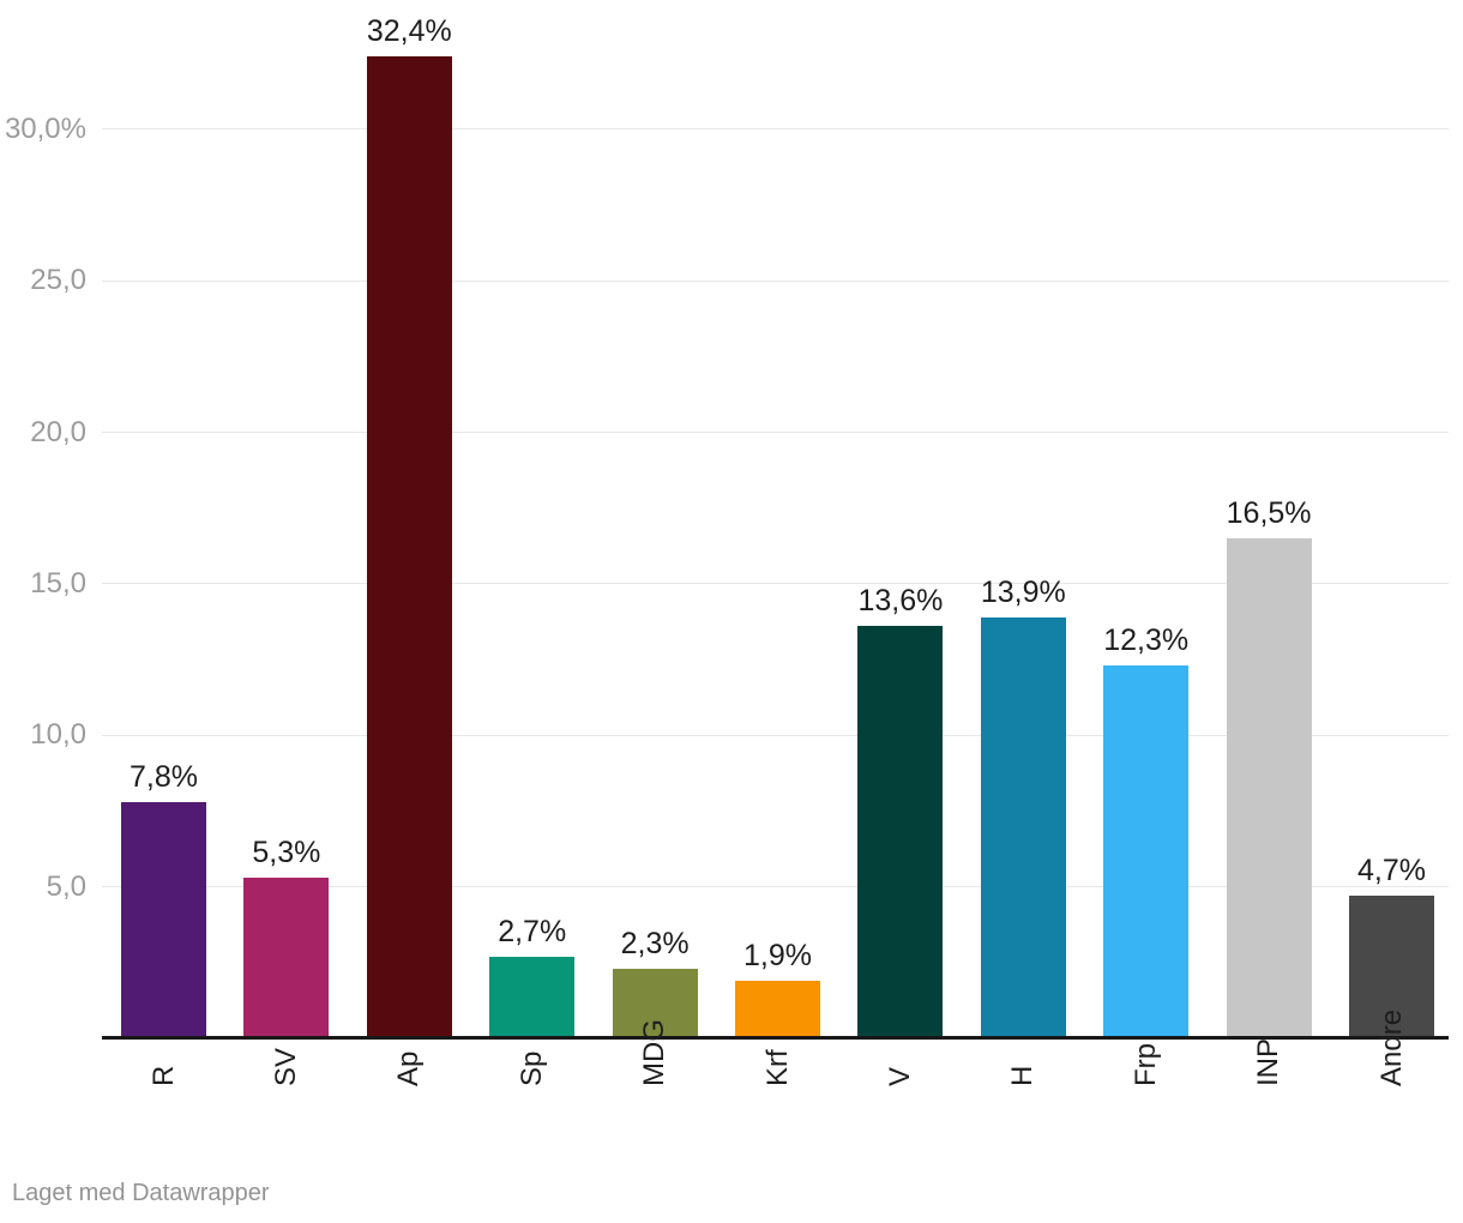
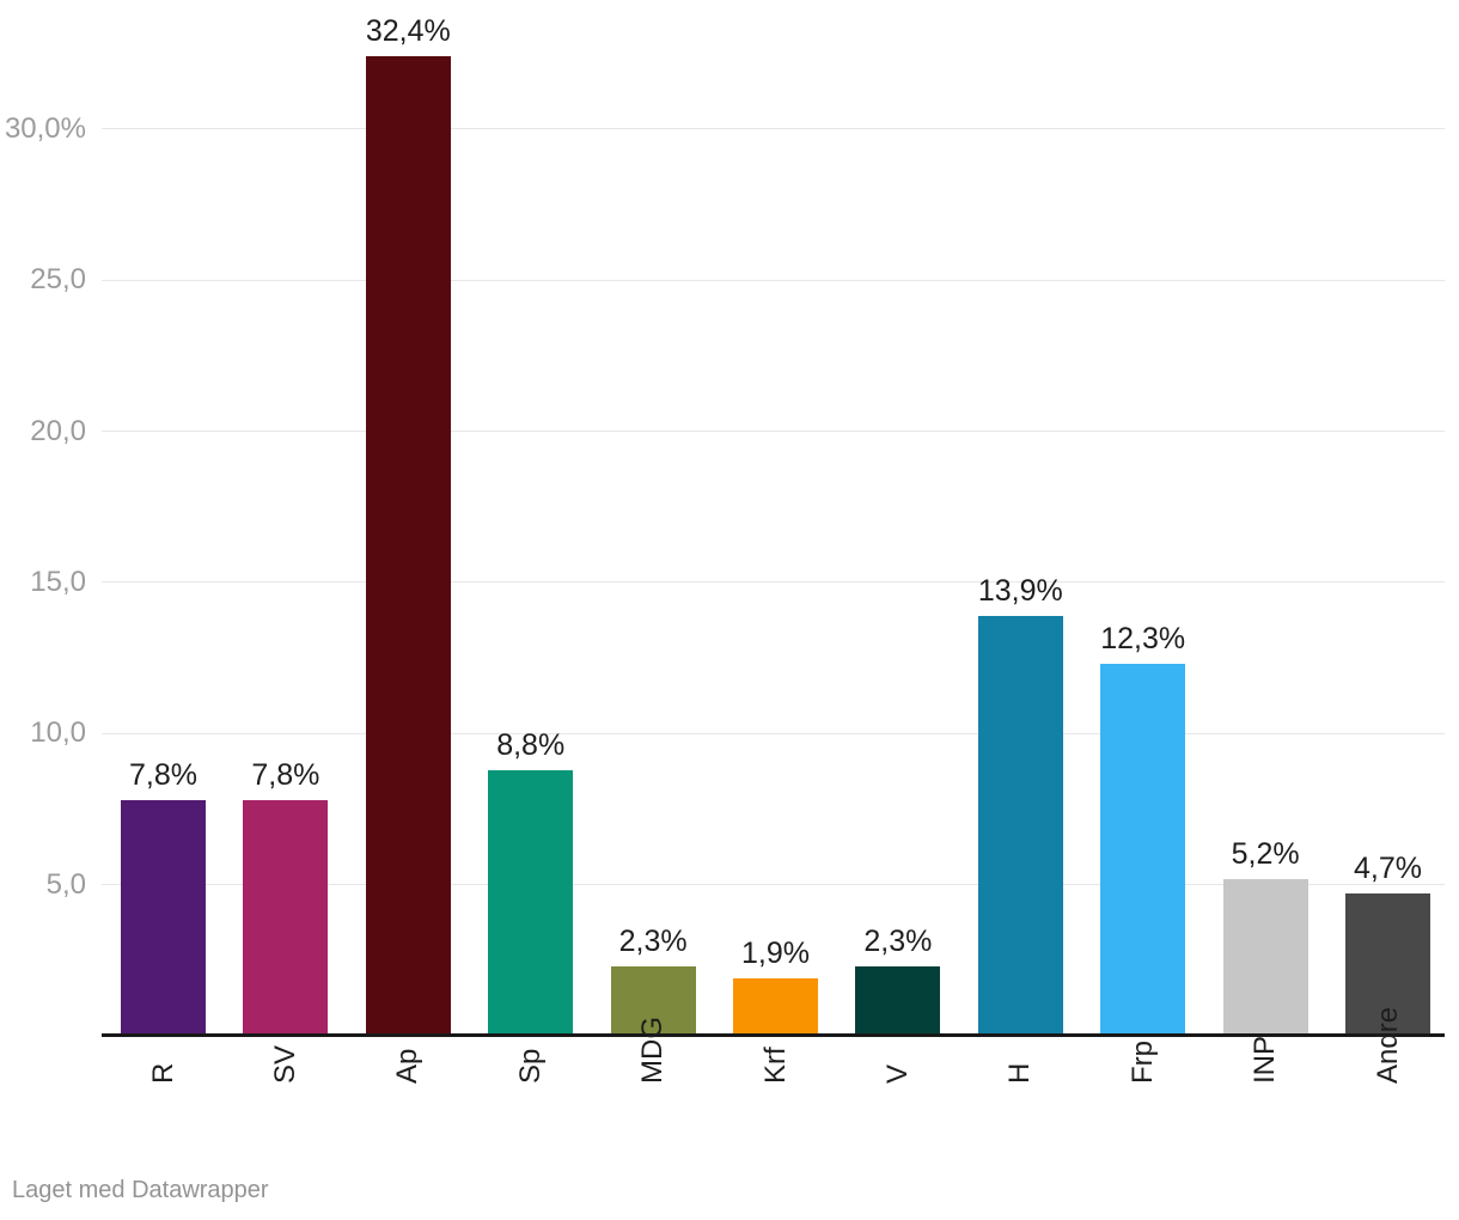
SV: 5,3% -> 7,8%
Sp: 2,7% -> 8,8%
V: 13,6% -> 2,3%
INP: 16,5% -> 5,2%
